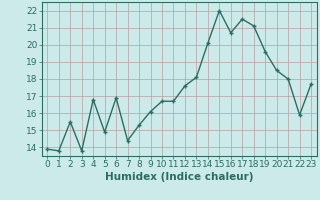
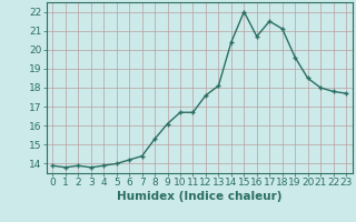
2: 15.5 -> 13.9
4: 16.8 -> 13.9
5: 14.9 -> 14.0
6: 16.9 -> 14.2
14: 20.1 -> 20.4
22: 15.9 -> 17.8
